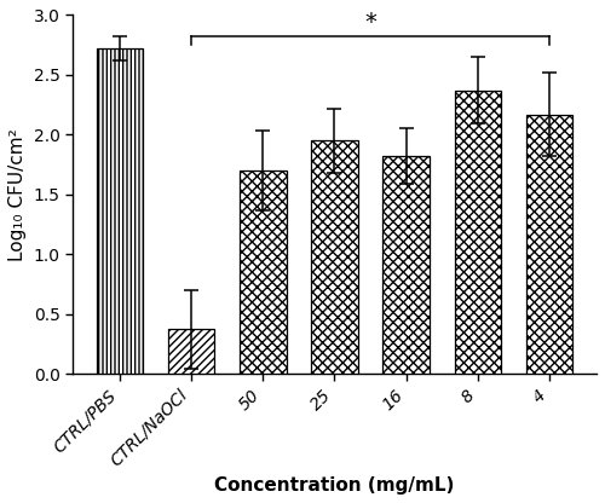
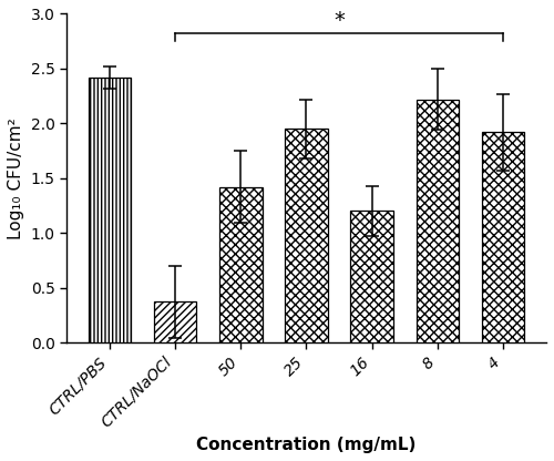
CTRL/PBS: 2.72 -> 2.42
50: 1.70 -> 1.42
16: 1.82 -> 1.20
8: 2.37 -> 2.22
4: 2.17 -> 1.92
